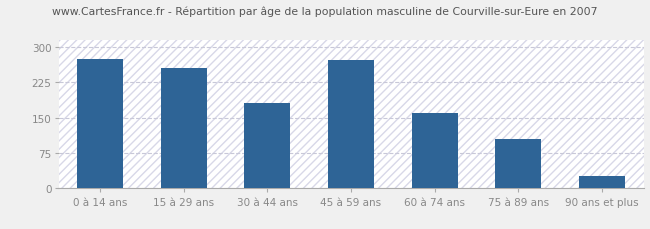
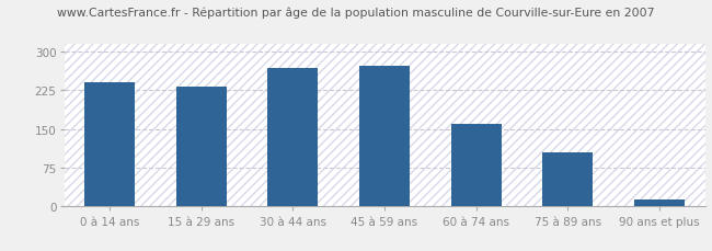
0 à 14 ans: 275 -> 240
15 à 29 ans: 255 -> 232
30 à 44 ans: 180 -> 268
90 ans et plus: 25 -> 12
